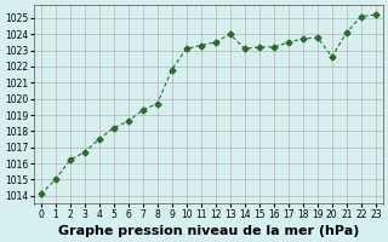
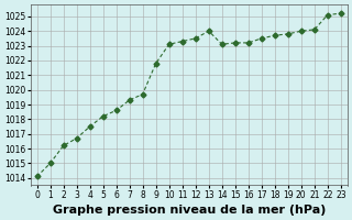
20: 1022.6 -> 1024.0
